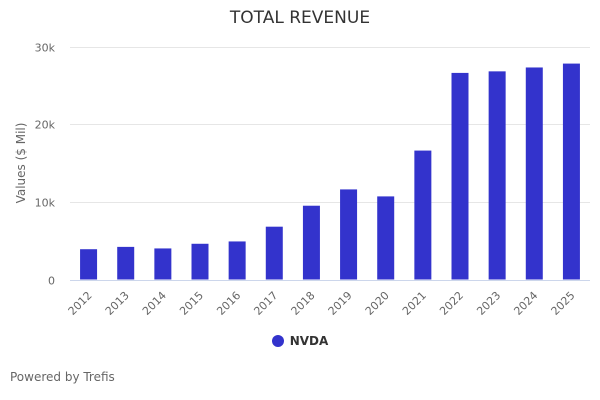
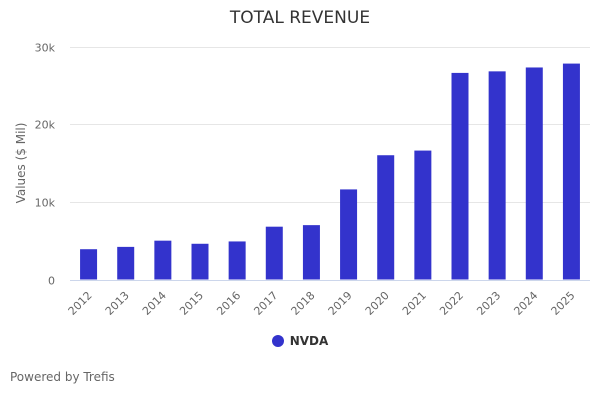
2014: 4k -> 5k
2018: 10k -> 7k
2020: 11k -> 16k
